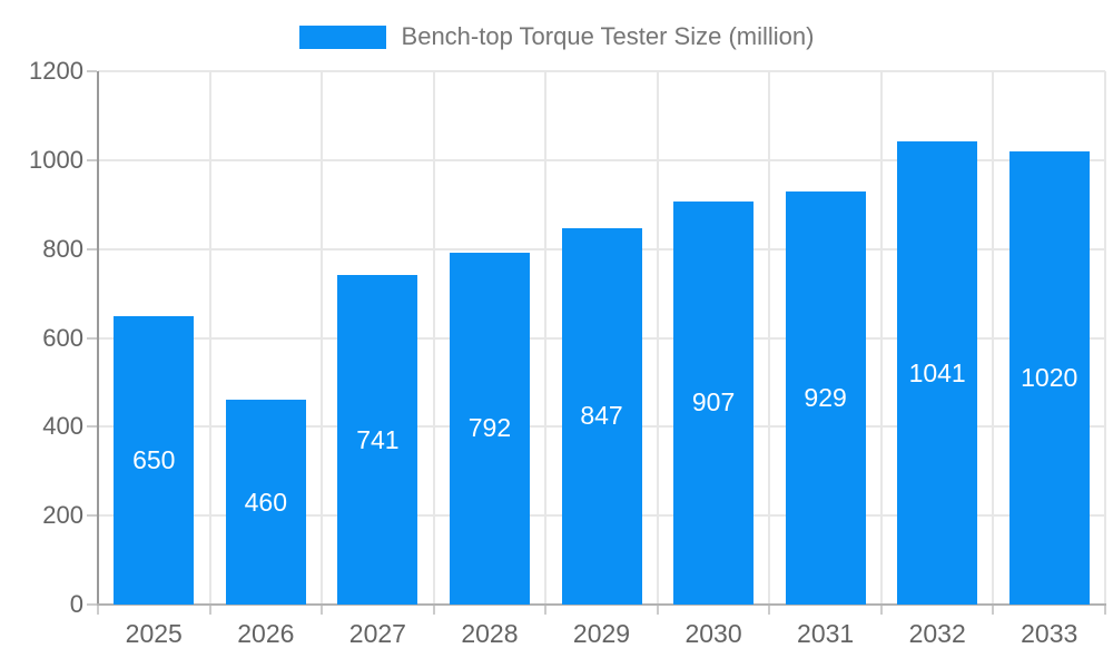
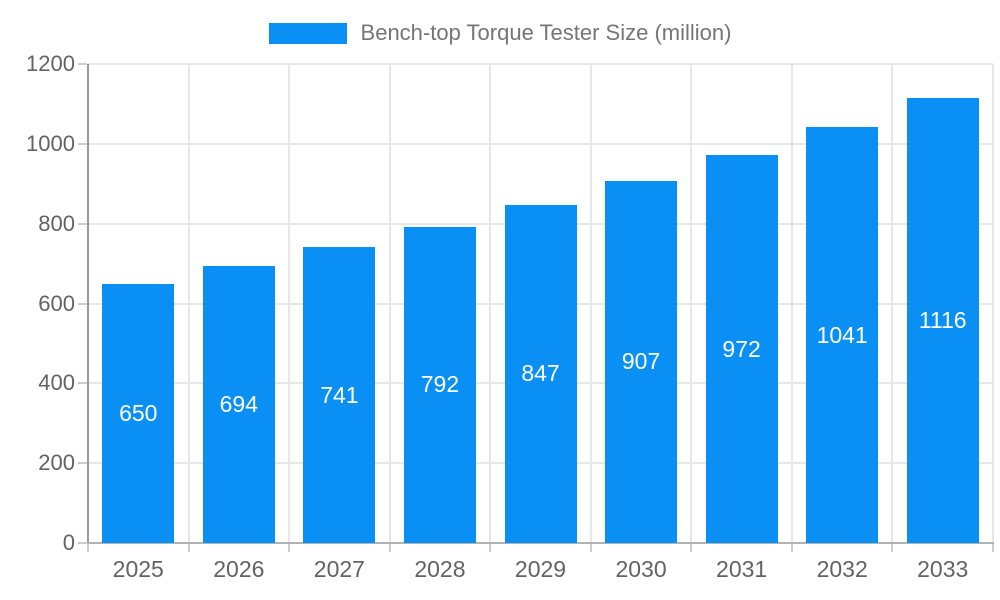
2026: 460 -> 694
2031: 929 -> 972
2033: 1020 -> 1116
